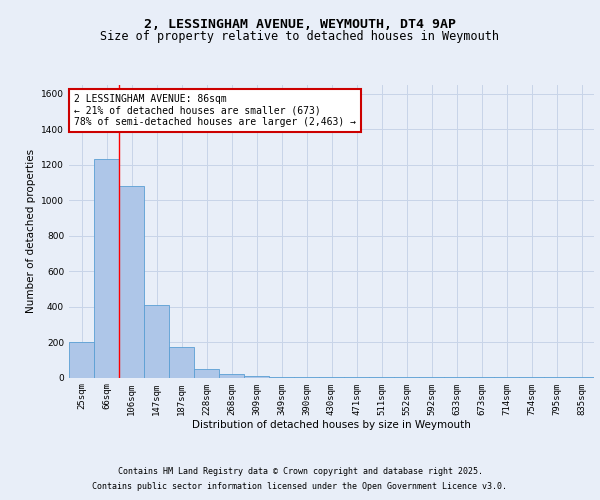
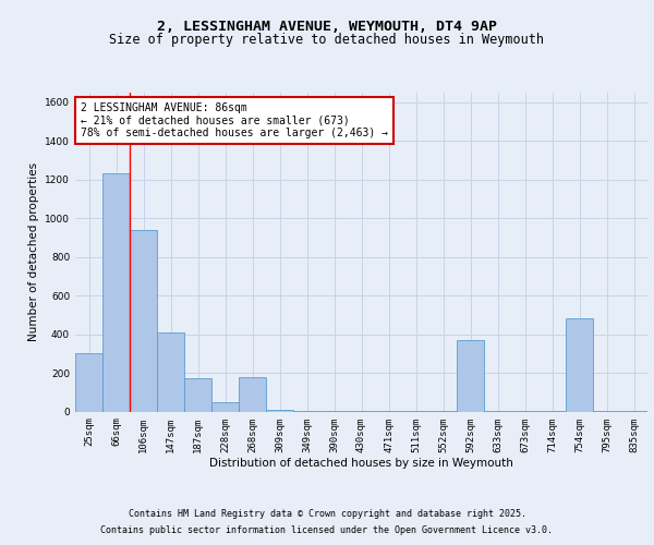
25sqm: 200 -> 300
106sqm: 1080 -> 940
268sqm: 20 -> 180
592sqm: 0 -> 370
754sqm: 0 -> 480
